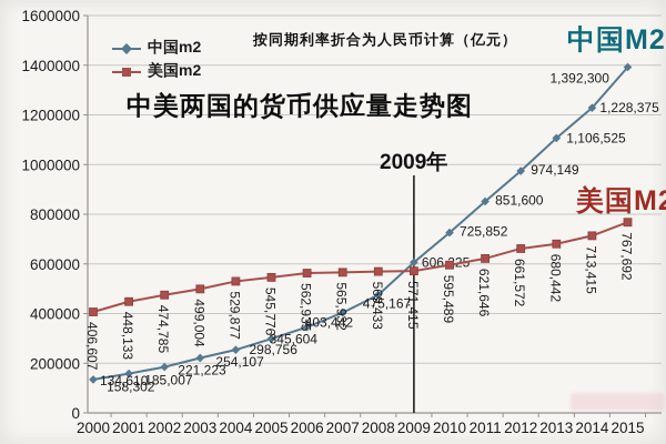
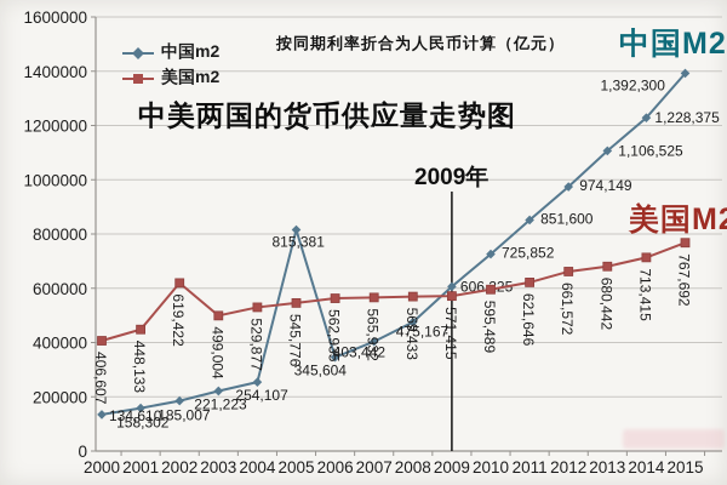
美国m2/2002: 474,785 -> 619,422
中国m2/2005: 298,756 -> 815,381
